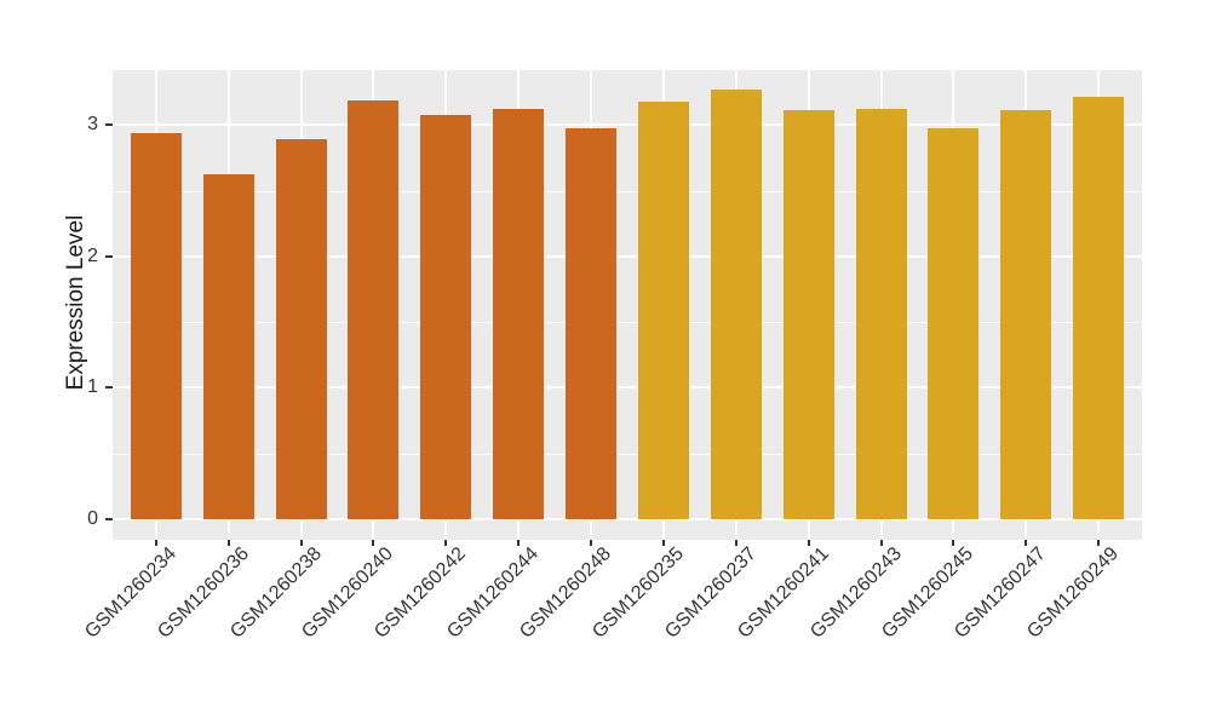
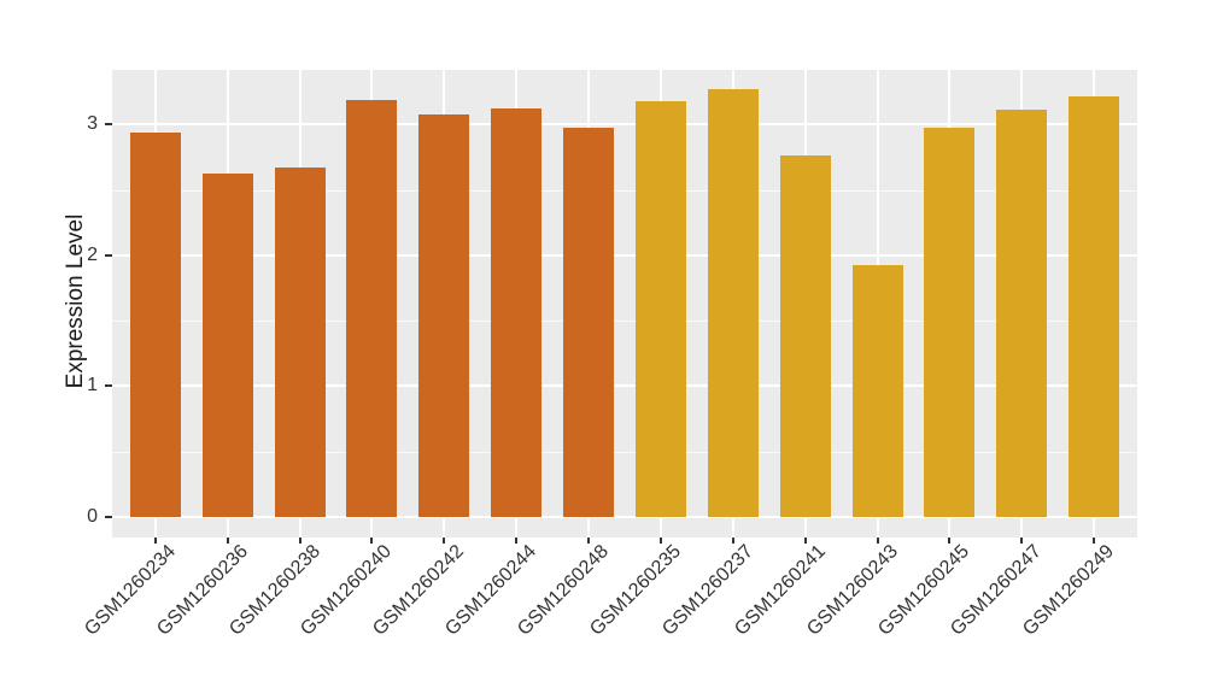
GSM1260238: 2.89 -> 2.67
GSM1260241: 3.11 -> 2.76
GSM1260243: 3.12 -> 1.92
